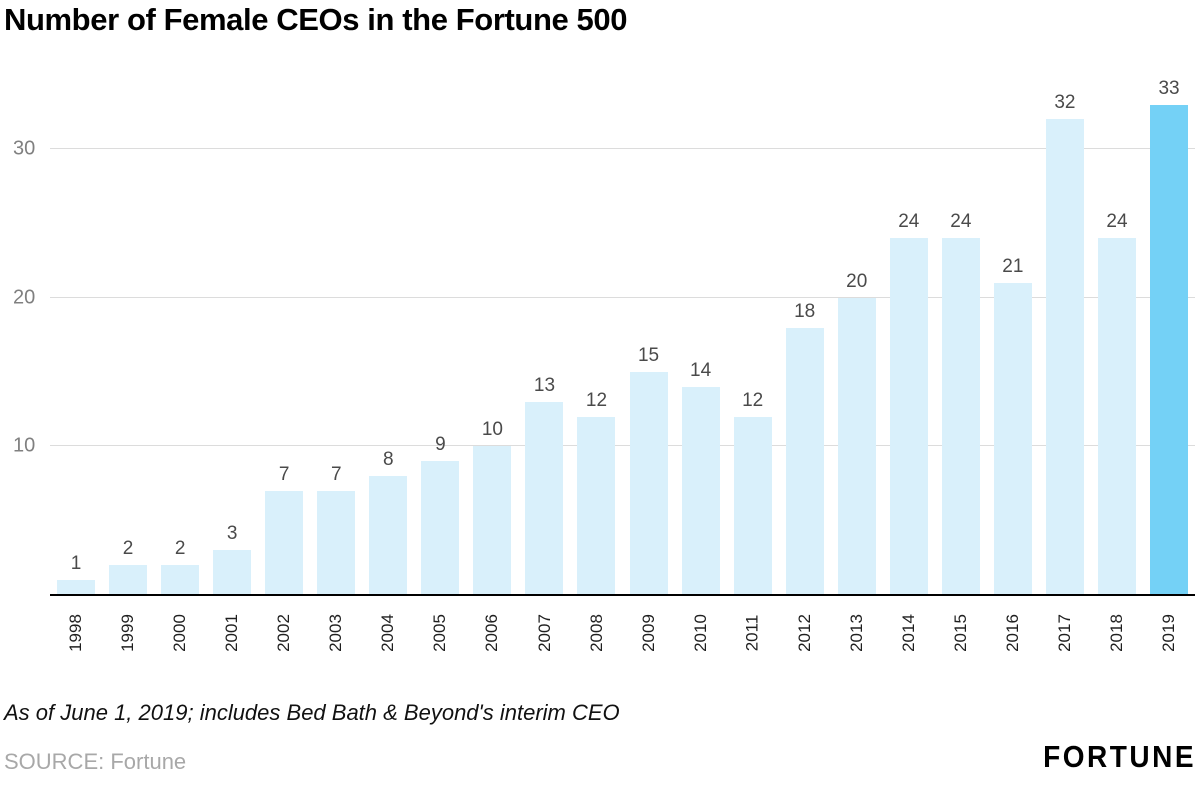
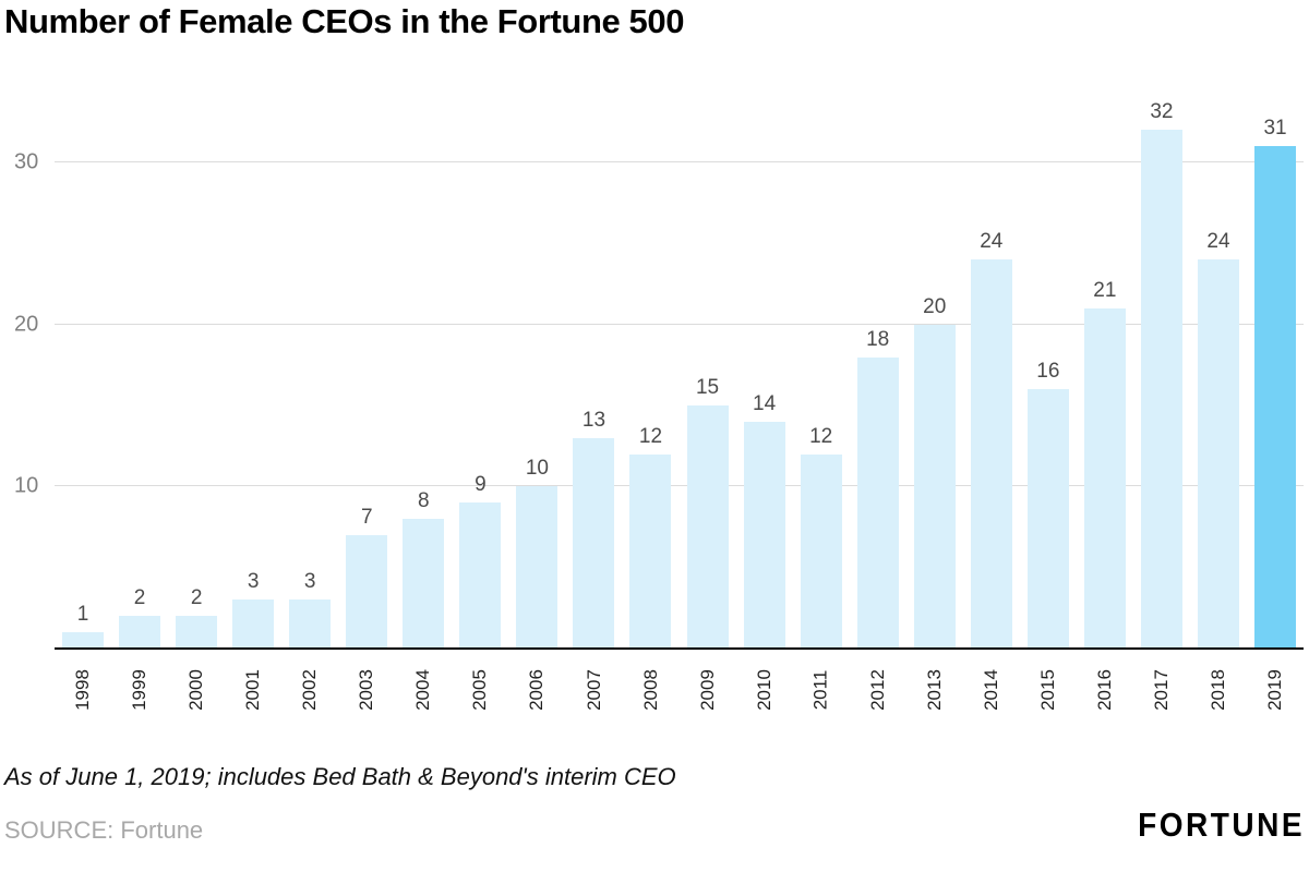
2002: 7 -> 3
2015: 24 -> 16
2019: 33 -> 31
